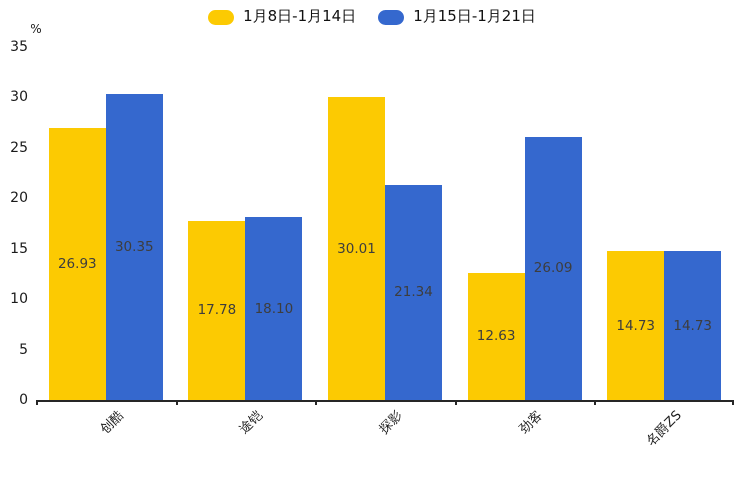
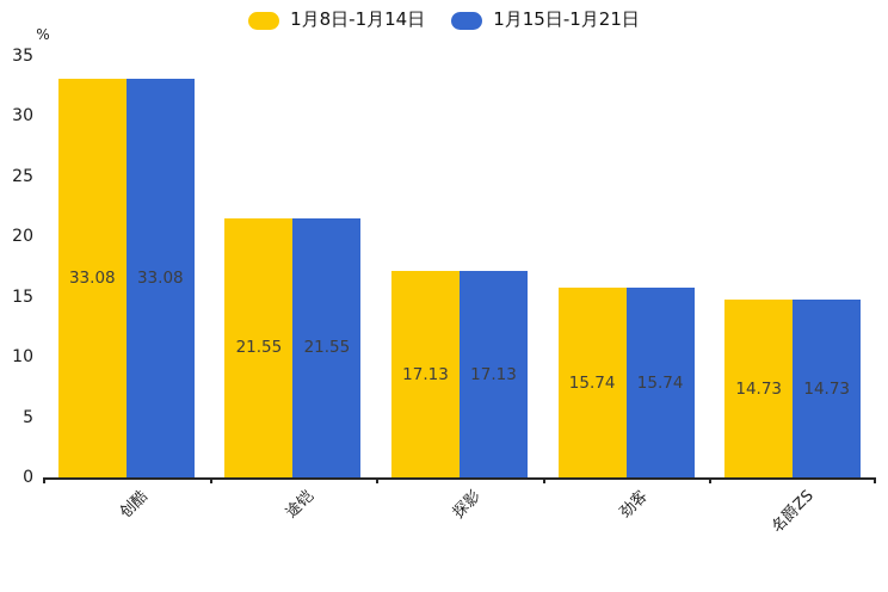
1月8日-1月14日/创酷: 26.93 -> 33.08
1月15日-1月21日/创酷: 30.35 -> 33.08
1月8日-1月14日/途铠: 17.78 -> 21.55
1月15日-1月21日/途铠: 18.10 -> 21.55
1月8日-1月14日/探影: 30.01 -> 17.13
1月15日-1月21日/探影: 21.34 -> 17.13
1月8日-1月14日/劲客: 12.63 -> 15.74
1月15日-1月21日/劲客: 26.09 -> 15.74
